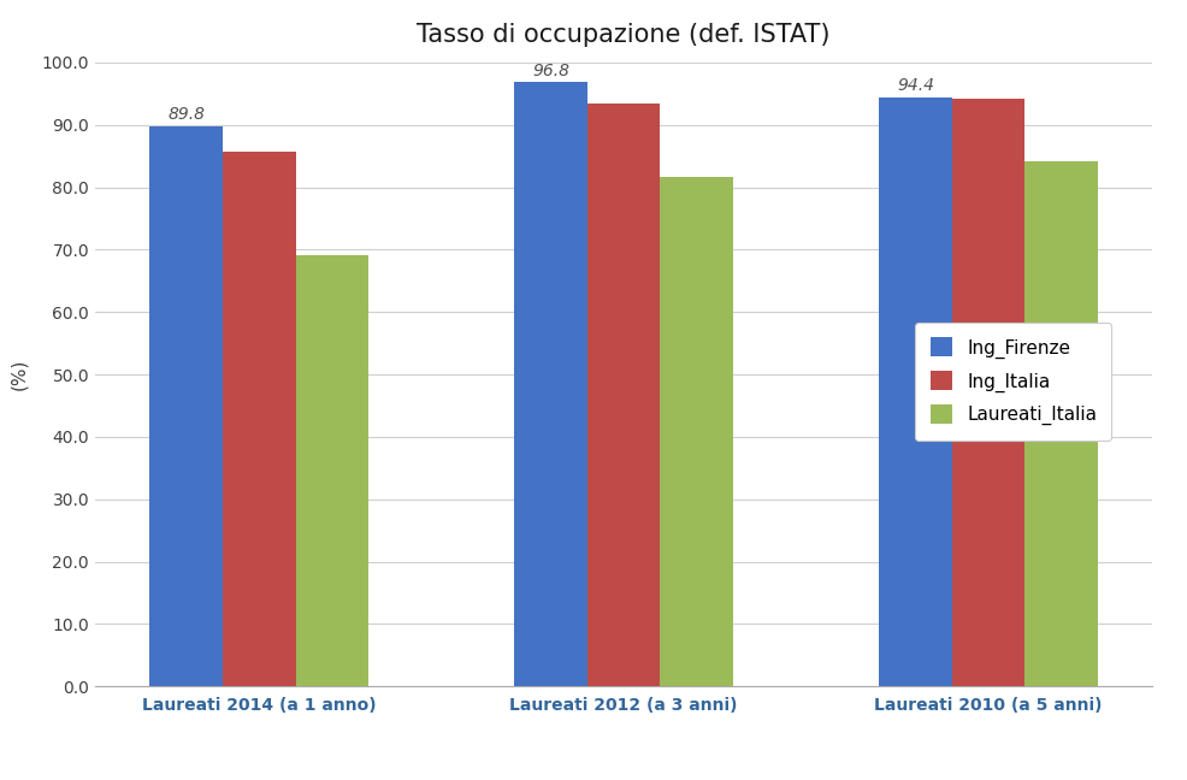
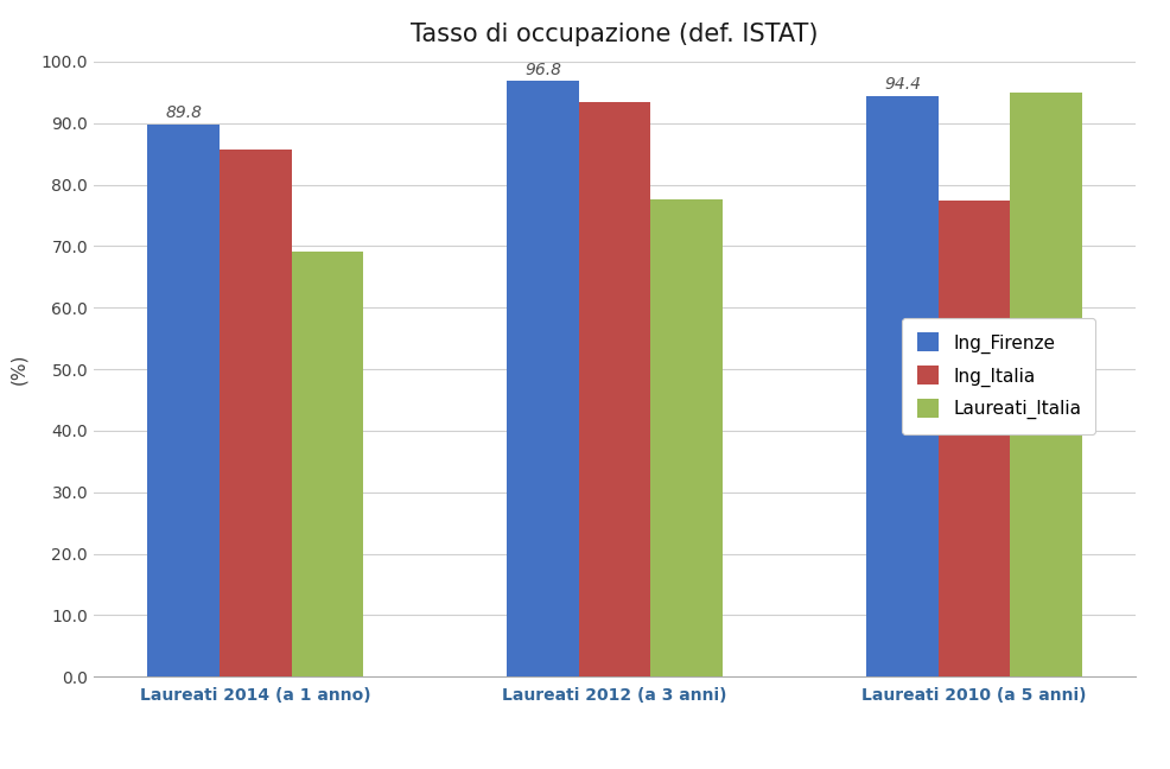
Laureati_Italia/Laureati 2012 (a 3 anni): 81.6 -> 77.6
Ing_Italia/Laureati 2010 (a 5 anni): 94.2 -> 77.4
Laureati_Italia/Laureati 2010 (a 5 anni): 84.2 -> 95.0
